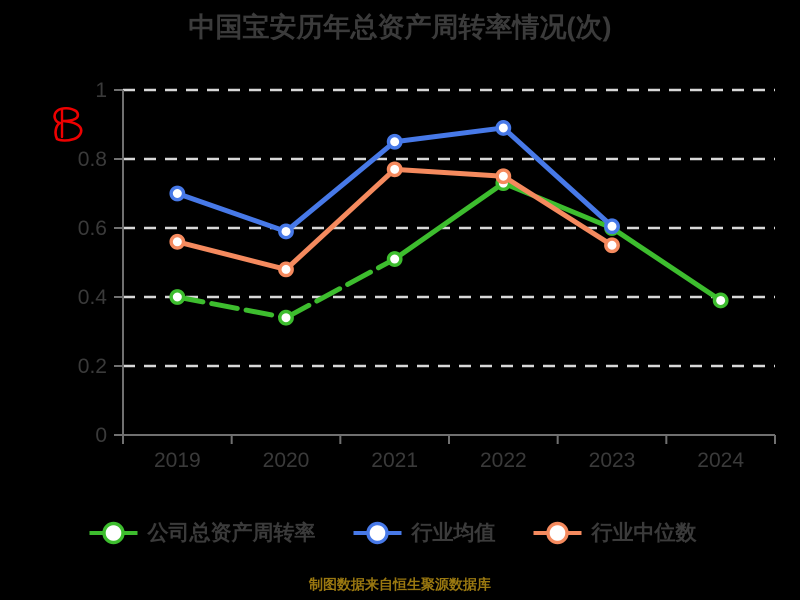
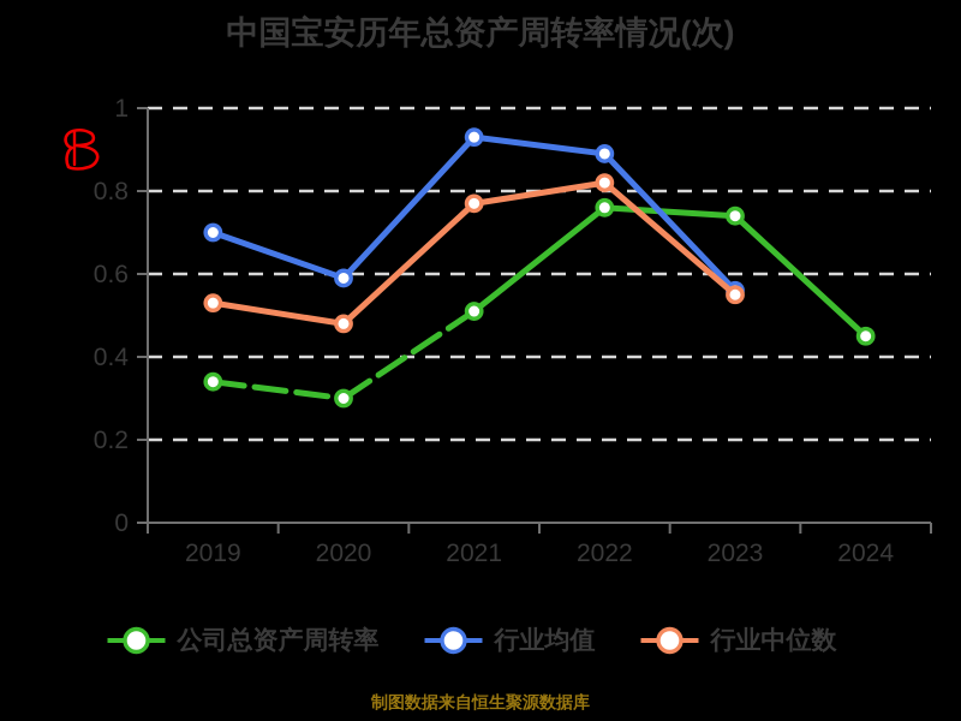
公司总资产周转率/2019: 0.40 -> 0.34
行业中位数/2019: 0.56 -> 0.53
公司总资产周转率/2020: 0.34 -> 0.30
行业均值/2021: 0.85 -> 0.93
公司总资产周转率/2022: 0.73 -> 0.76
行业中位数/2022: 0.75 -> 0.82
公司总资产周转率/2023: 0.60 -> 0.74
行业均值/2023: 0.60 -> 0.56
公司总资产周转率/2024: 0.39 -> 0.45
